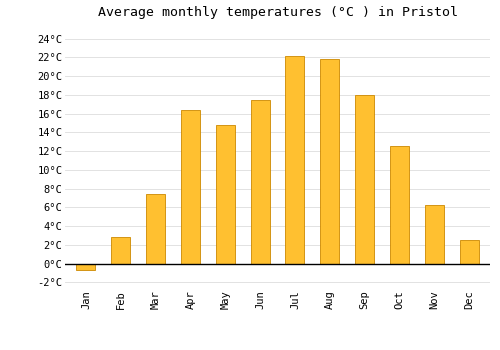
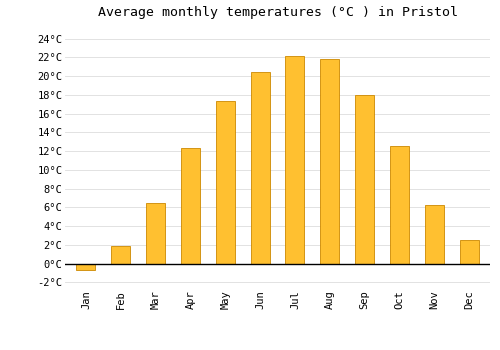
Feb: 2.8°C -> 1.9°C
Mar: 7.4°C -> 6.5°C
Apr: 16.4°C -> 12.3°C
May: 14.8°C -> 17.3°C
Jun: 17.4°C -> 20.4°C
